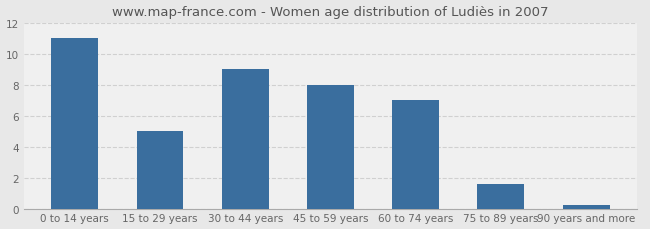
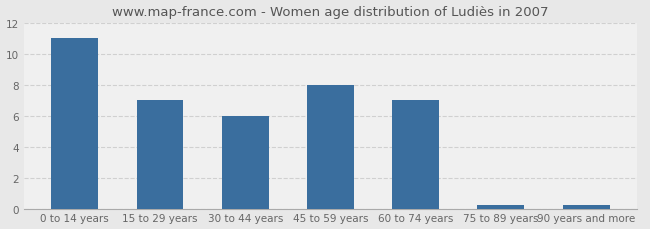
15 to 29 years: 5.0 -> 7.0
30 to 44 years: 9.0 -> 6.0
75 to 89 years: 1.6 -> 0.2
